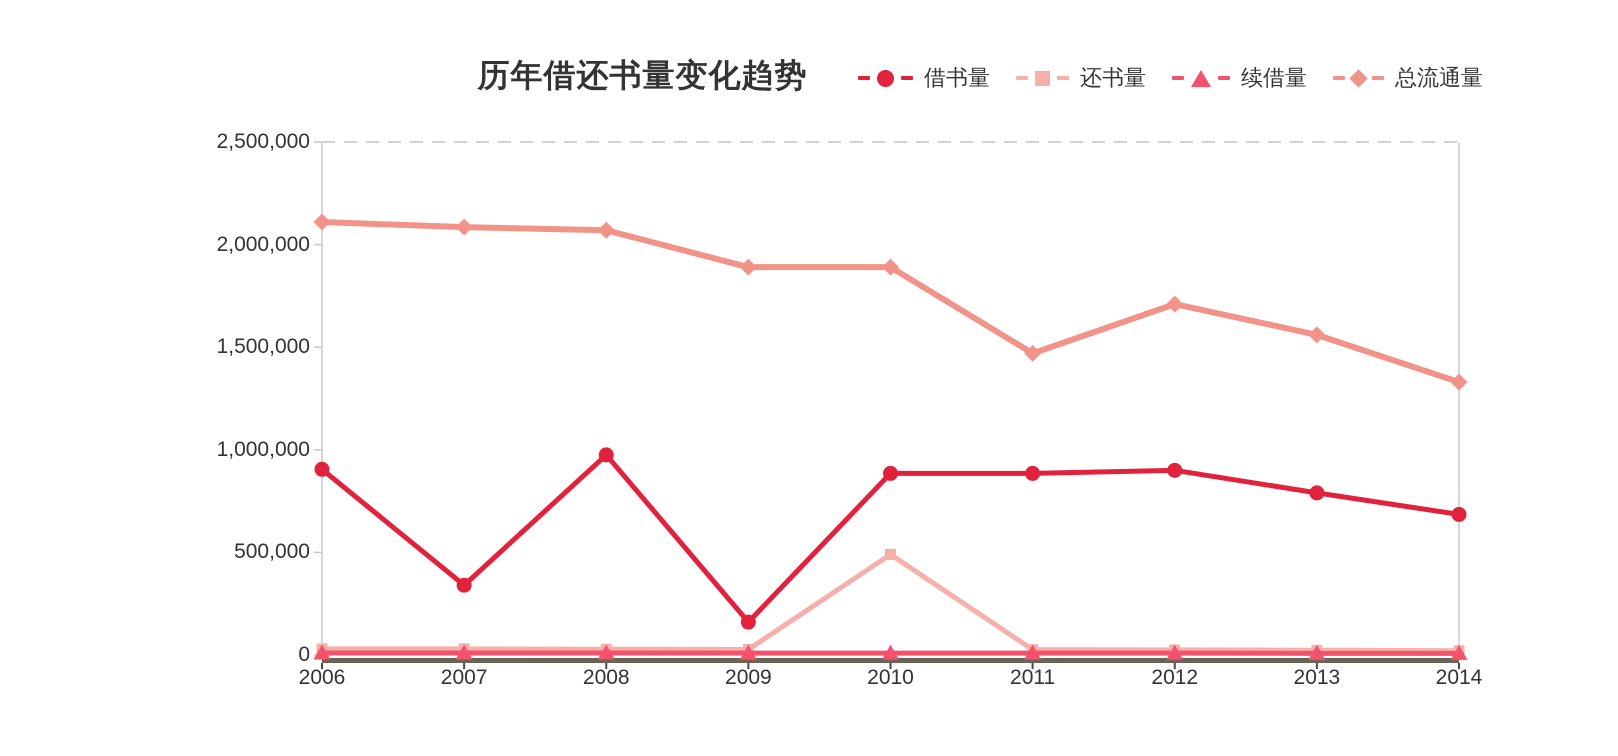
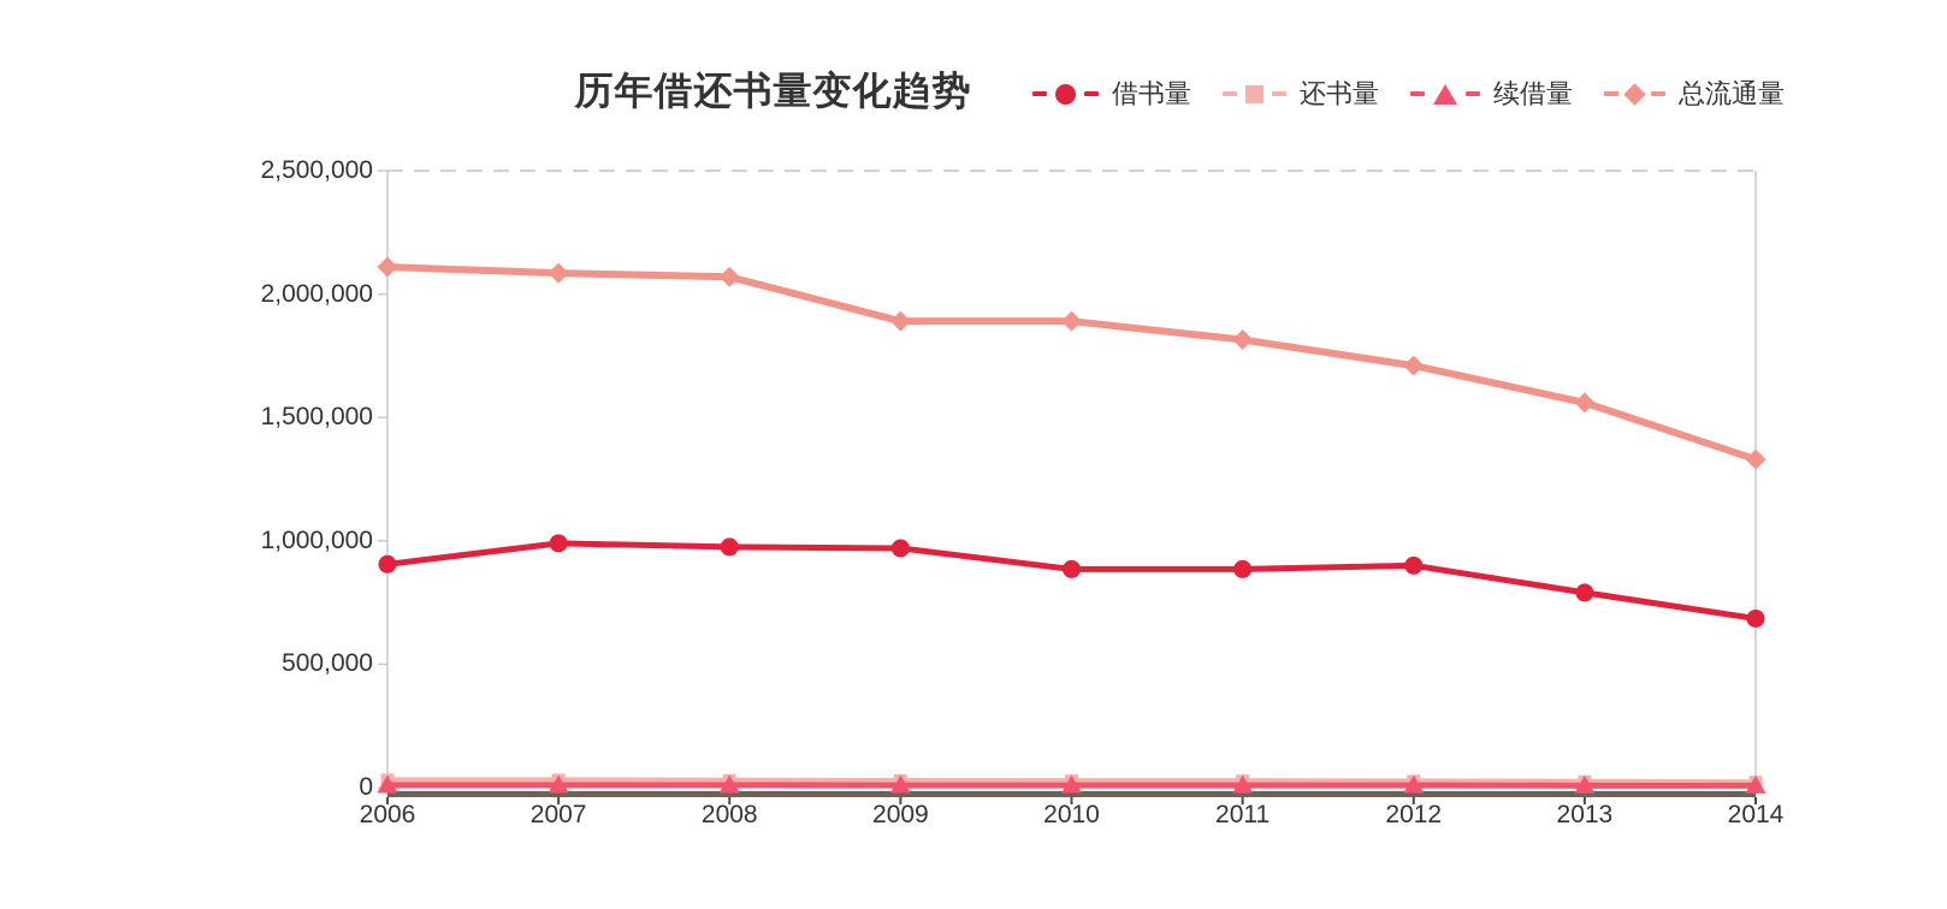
借书量/2007: 340000 -> 990000
借书量/2009: 160000 -> 970000
还书量/2010: 490000 -> 30000
总流通量/2011: 1470000 -> 1820000
